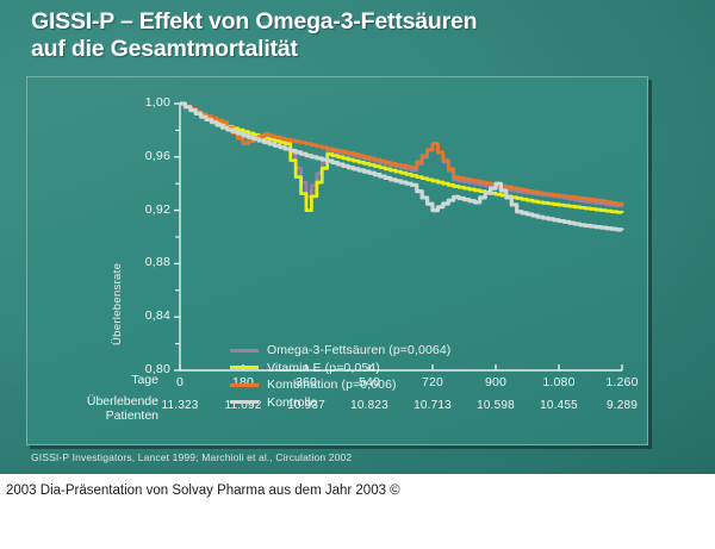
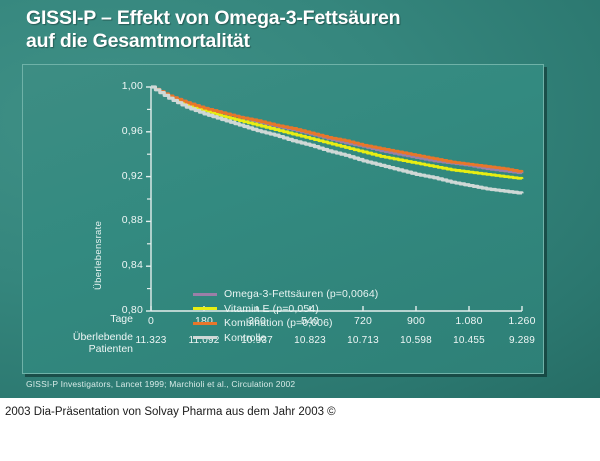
Omega-3-Fettsäuren (p=0,0064)/180: 0,97 -> 0,98
Kombination (p=0,006)/180: 0,97 -> 0,98
Omega-3-Fettsäuren (p=0,0064)/360: 0,93 -> 0,97
Vitamin E (p=0,054)/360: 0,92 -> 0,97
Omega-3-Fettsäuren (p=0,0064)/720: 0,97 -> 0,95
Kombination (p=0,006)/720: 0,97 -> 0,95
Kontrolle/720: 0,92 -> 0,93
Kontrolle/900: 0,94 -> 0,92
